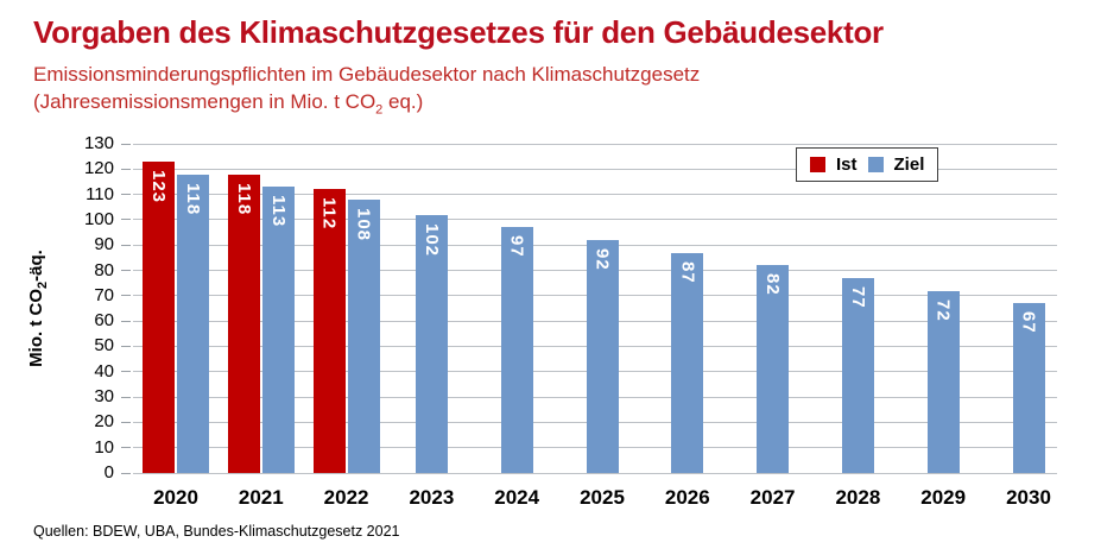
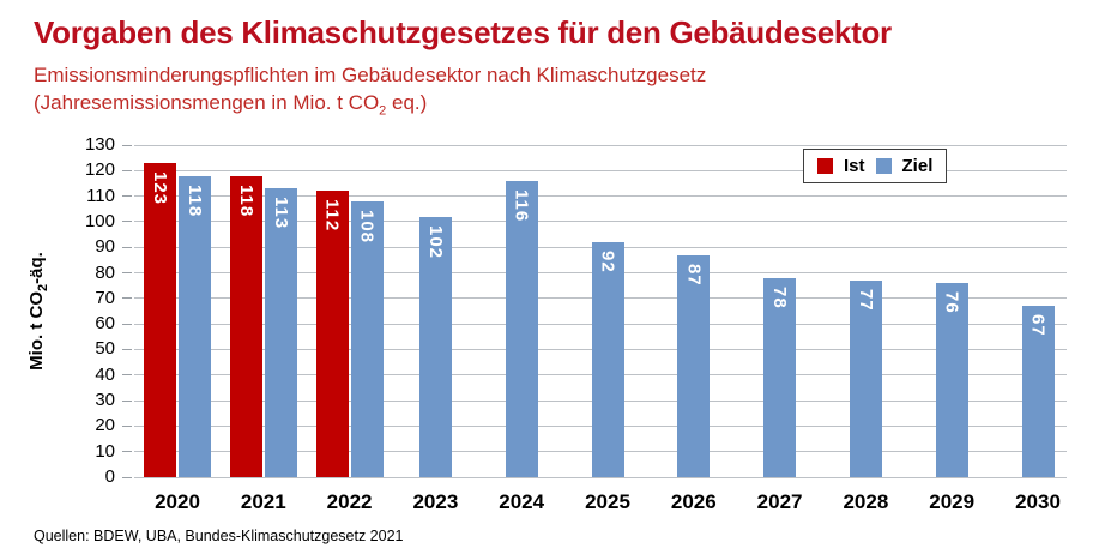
Ziel/2024: 97 -> 116
Ziel/2027: 82 -> 78
Ziel/2029: 72 -> 76
